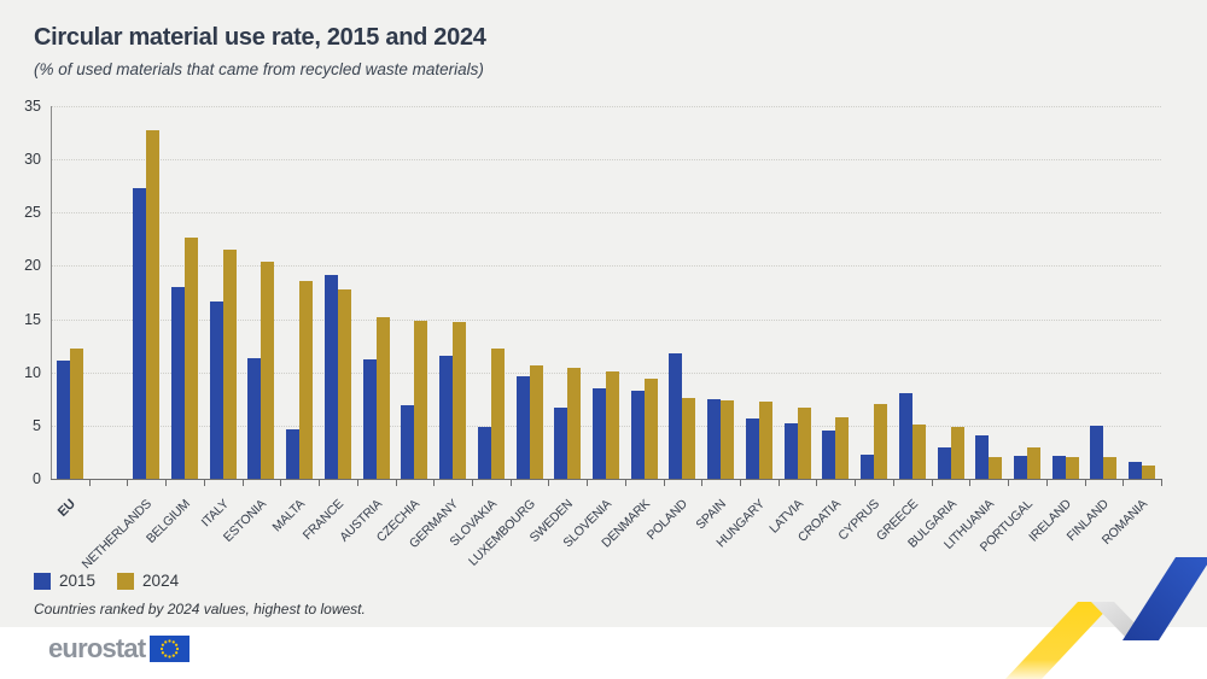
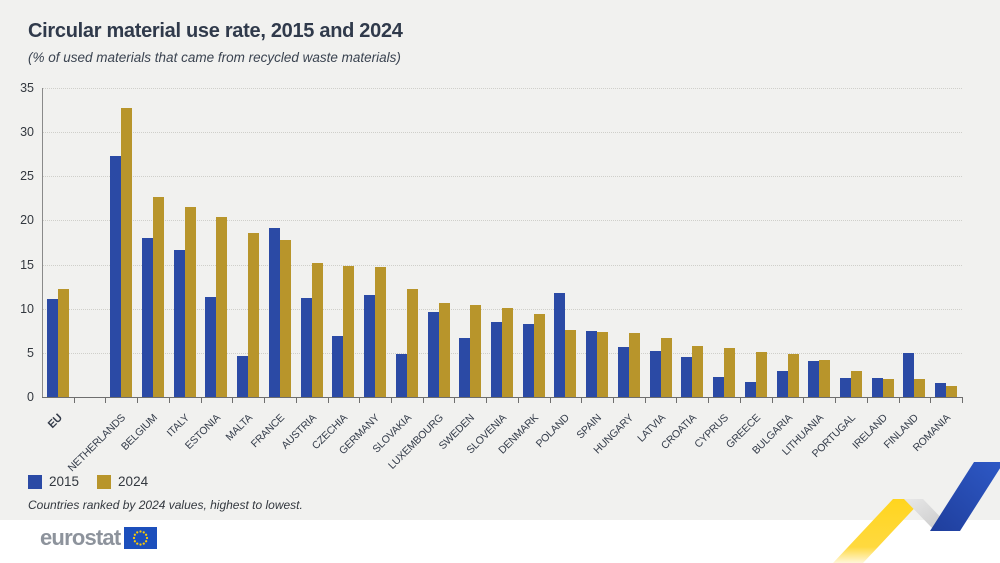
2024/CYPRUS: 7 -> 6
2015/GREECE: 8 -> 2
2024/LITHUANIA: 2 -> 4
